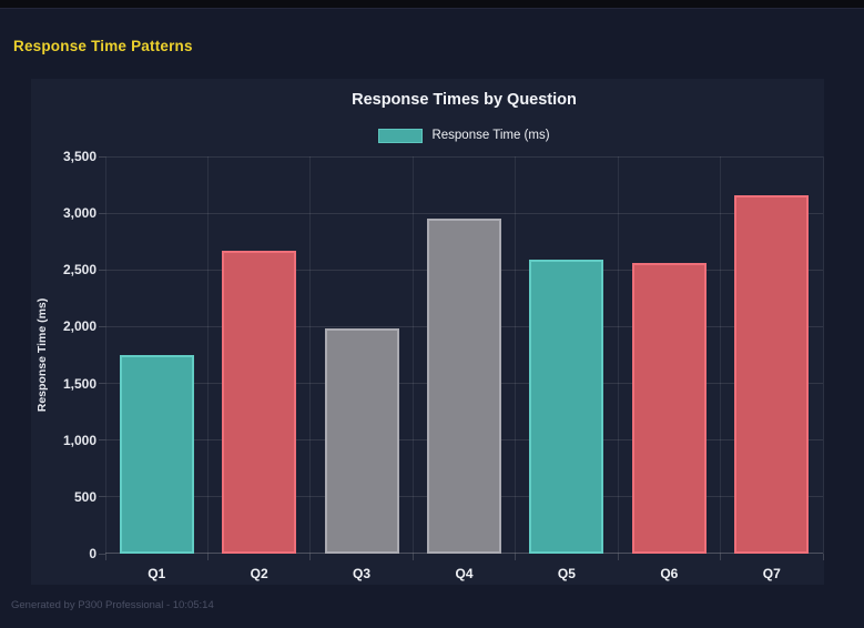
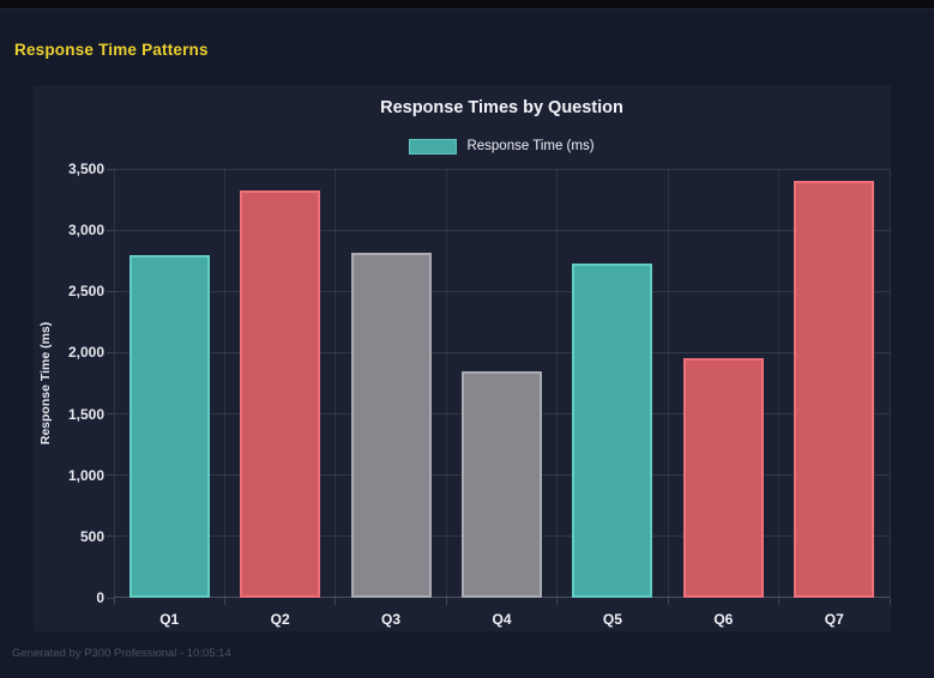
Q1: 1750 -> 2800
Q2: 2670 -> 3320
Q3: 1980 -> 2820
Q4: 2950 -> 1840
Q5: 2590 -> 2730
Q6: 2560 -> 1960
Q7: 3160 -> 3400
